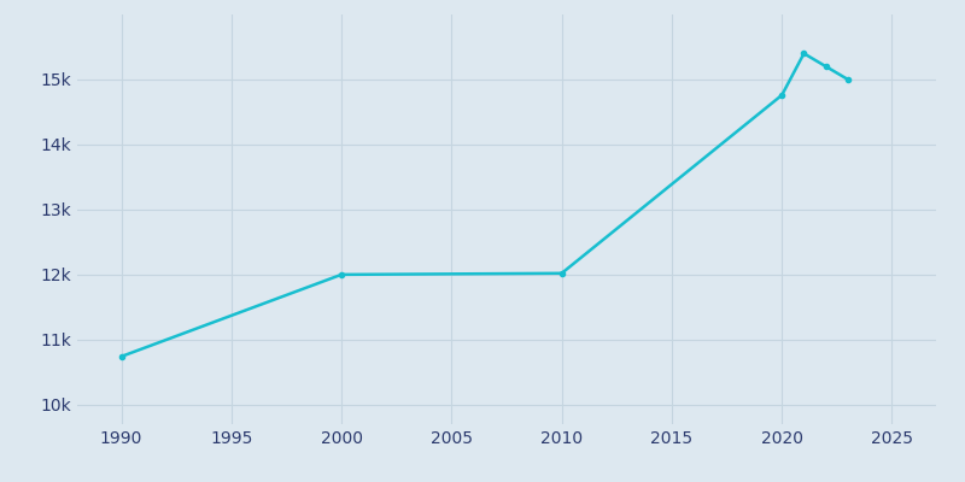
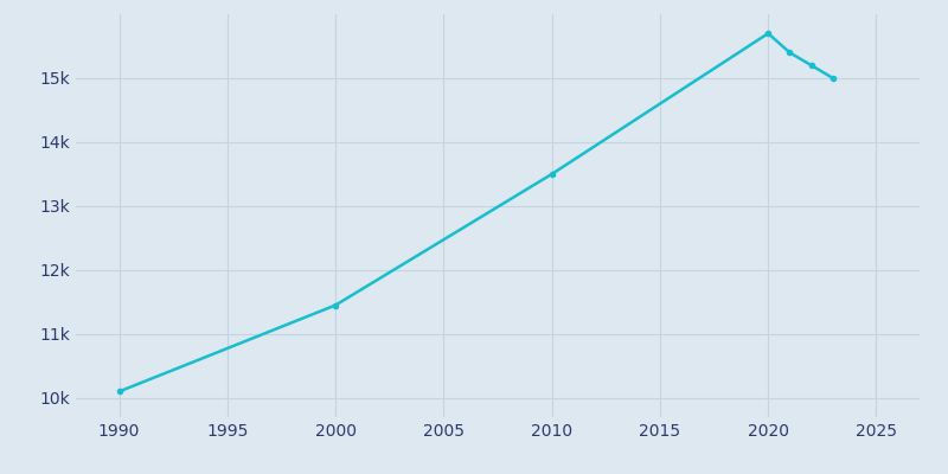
1990: 10.74k -> 10.10k
2000: 12.00k -> 11.45k
2010: 12.02k -> 13.50k
2020: 14.76k -> 15.70k
